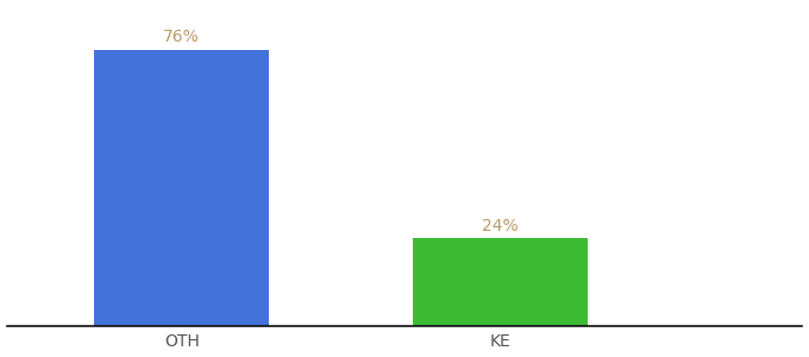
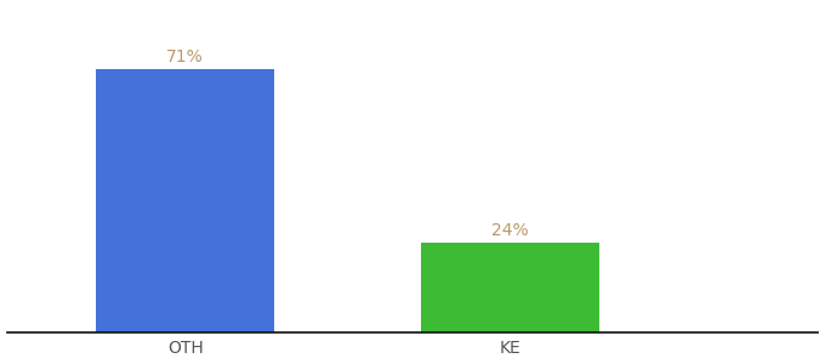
OTH: 76% -> 71%
